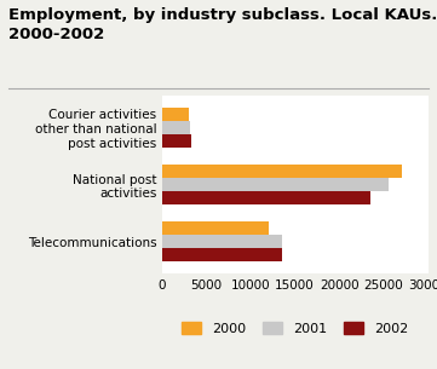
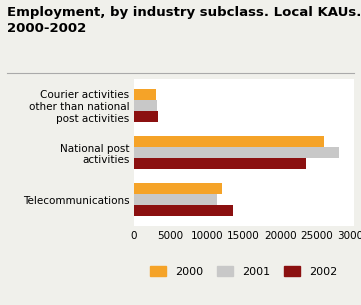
2000/National post activities: 27000 -> 26000
2001/National post activities: 25500 -> 28000
2001/Telecommunications: 13500 -> 11400
